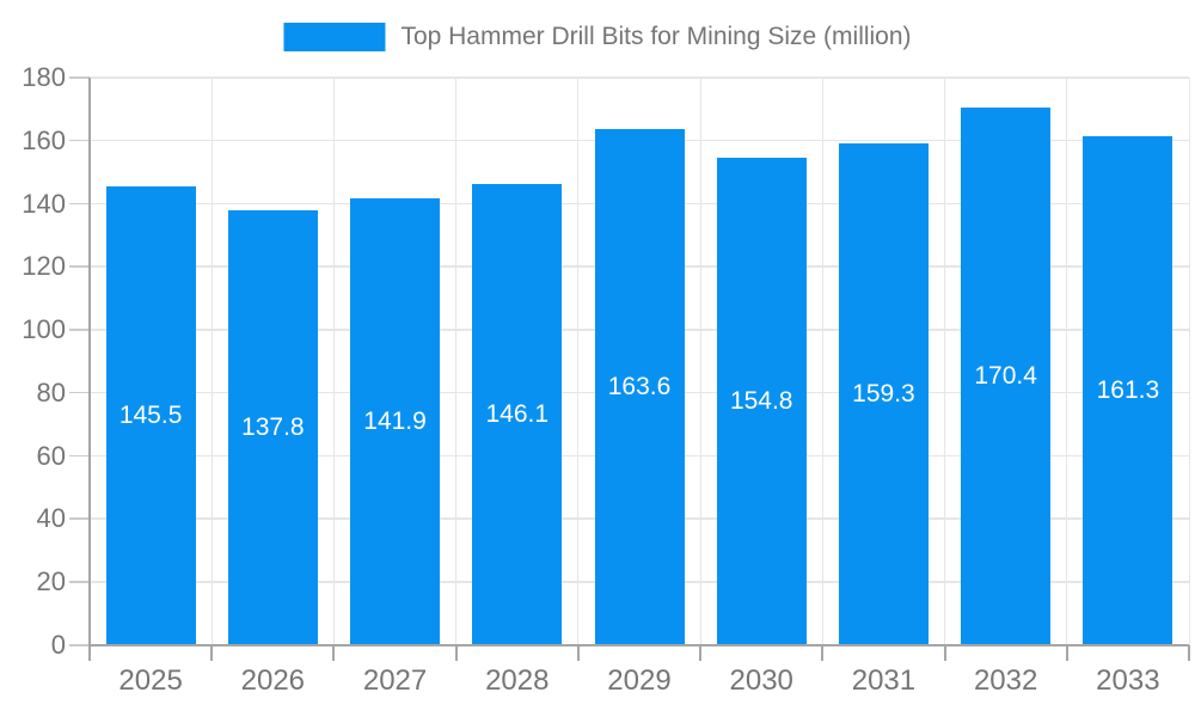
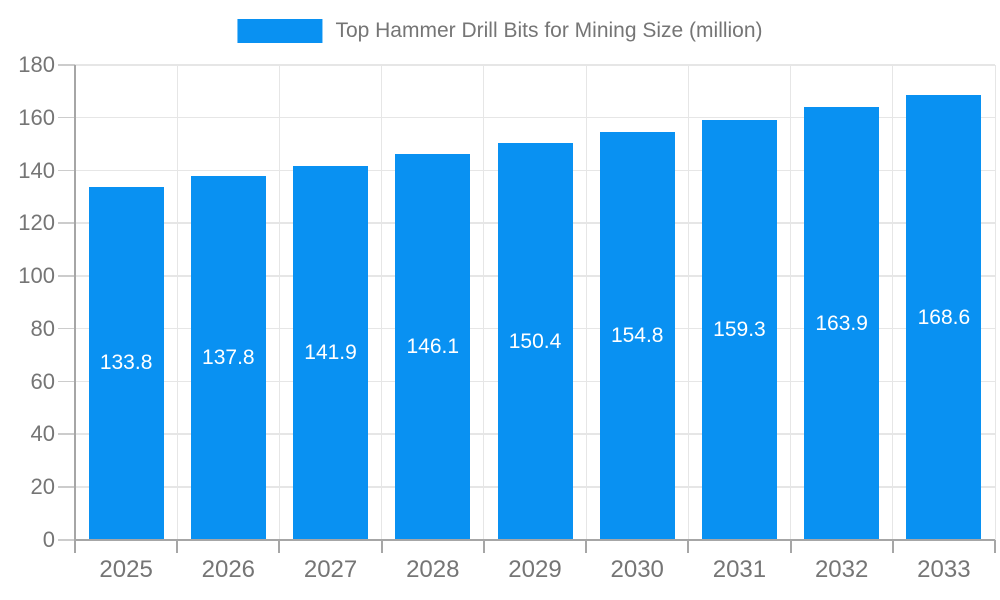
2025: 145.5 -> 133.8
2029: 163.6 -> 150.4
2032: 170.4 -> 163.9
2033: 161.3 -> 168.6
